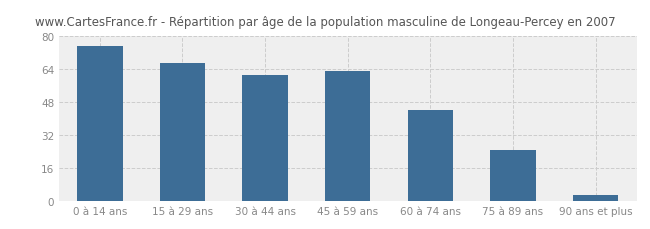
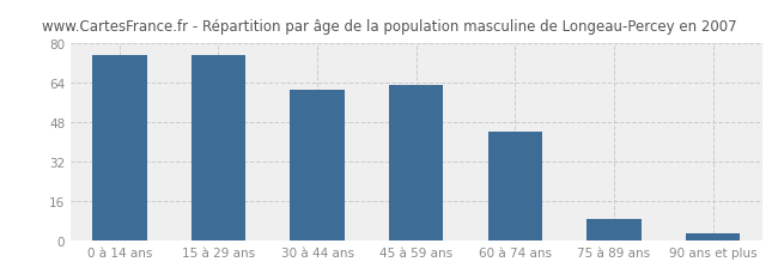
15 à 29 ans: 67 -> 75
75 à 89 ans: 25 -> 9
